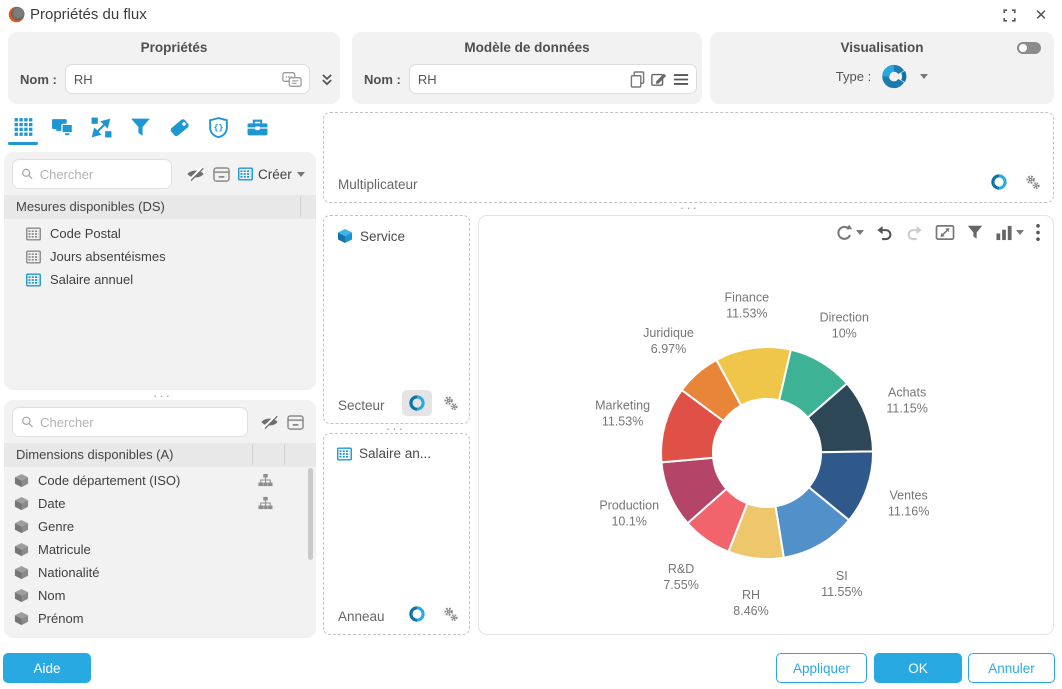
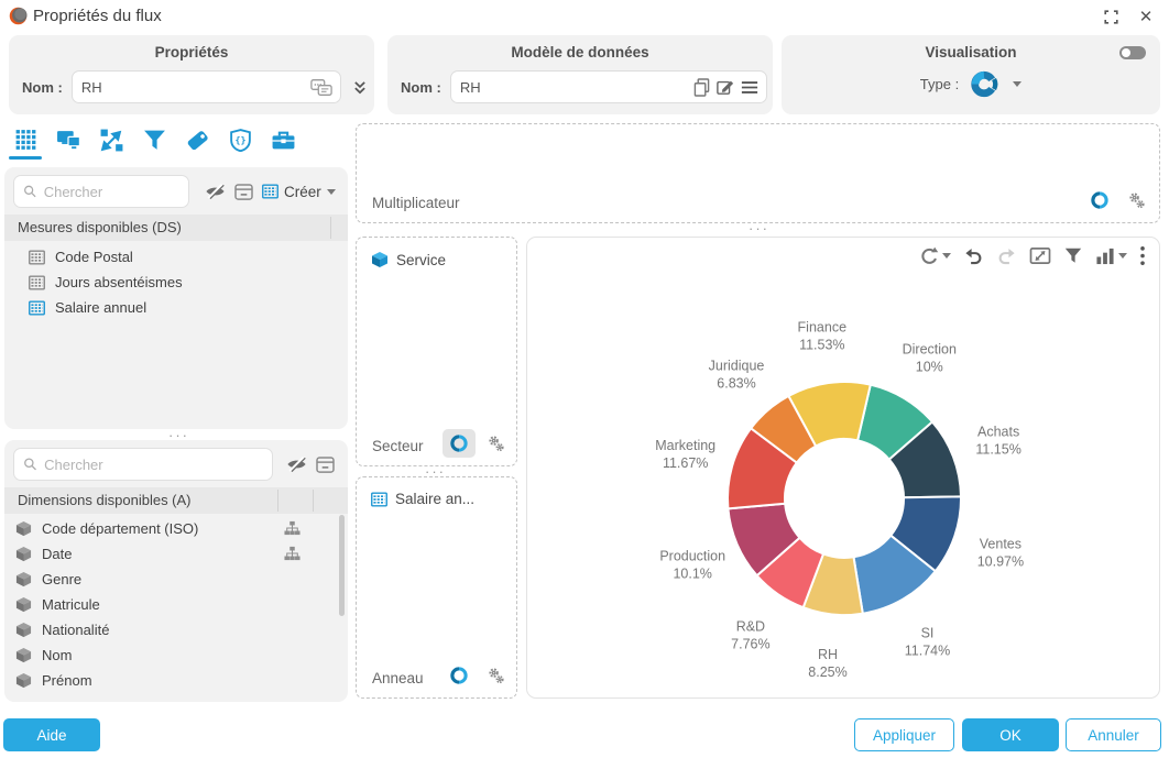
Ventes: 11.16% -> 10.97%
SI: 11.55% -> 11.74%
RH: 8.46% -> 8.25%
R&D: 7.55% -> 7.76%
Marketing: 11.53% -> 11.67%
Juridique: 6.97% -> 6.83%
